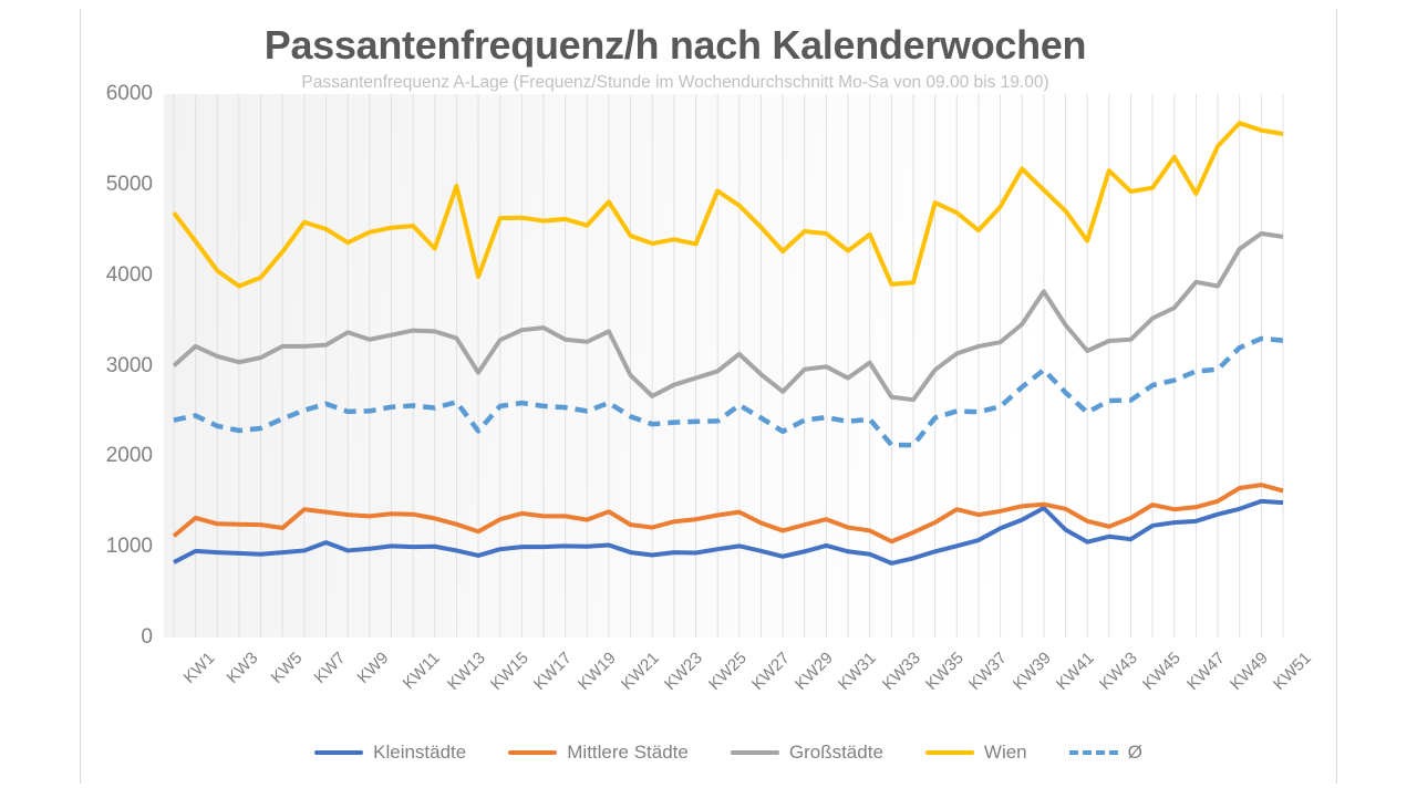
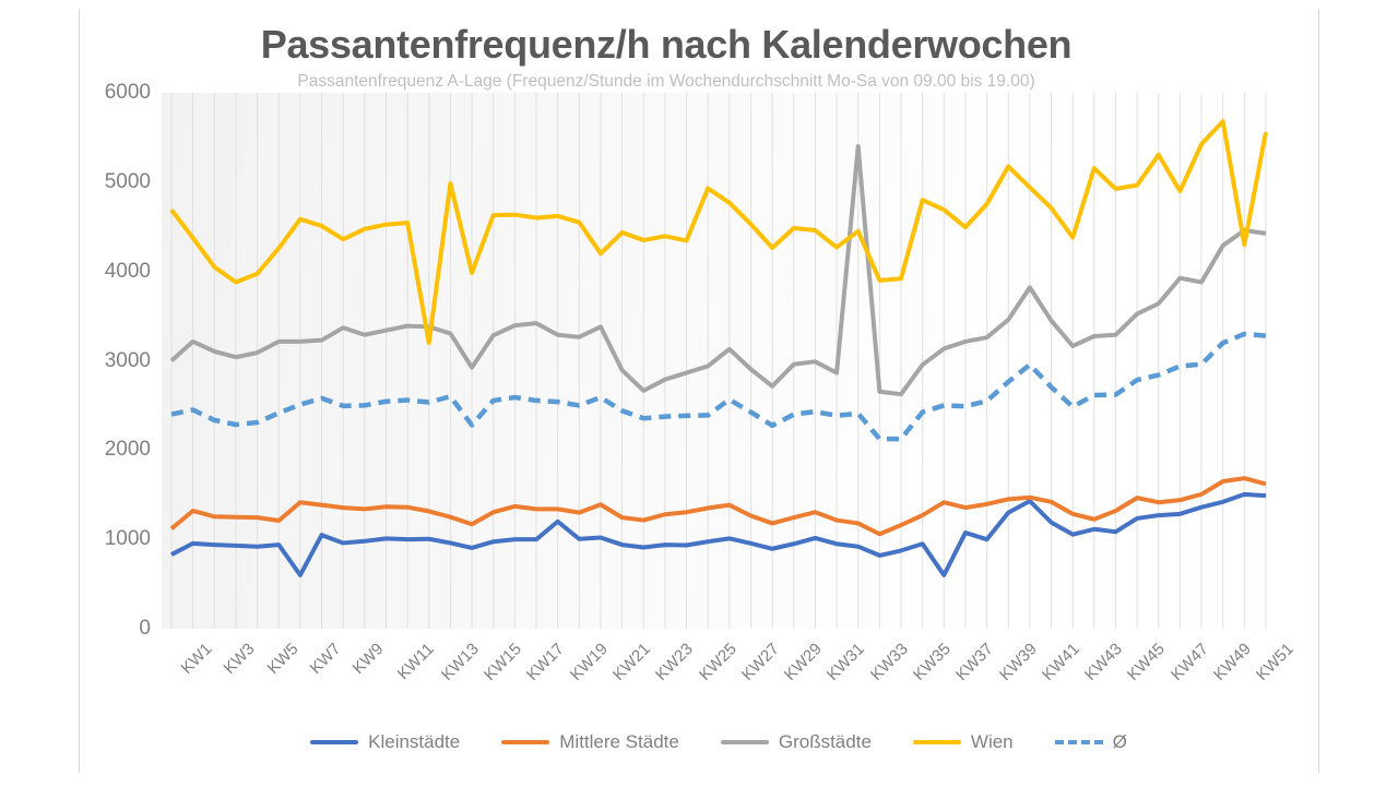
Kleinstädte/KW7: 1000 -> 600
Wien/KW13: 4300 -> 3200
Kleinstädte/KW19: 1000 -> 1200
Wien/KW21: 4800 -> 4200
Großstädte/KW33: 3000 -> 5400
Kleinstädte/KW37: 1000 -> 600
Kleinstädte/KW39: 1200 -> 1000
Wien/KW51: 5600 -> 4300
